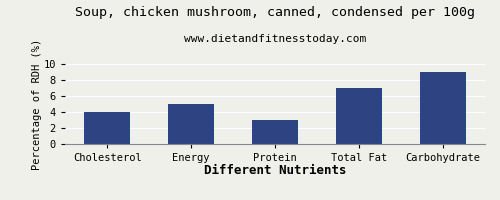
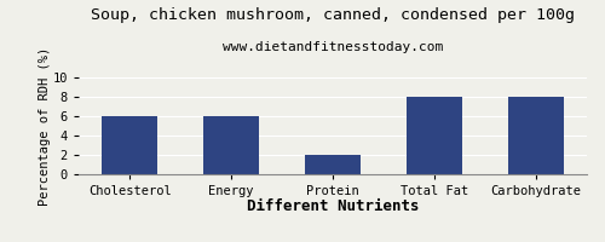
Cholesterol: 4 -> 6
Energy: 5 -> 6
Protein: 3 -> 2
Total Fat: 7 -> 8
Carbohydrate: 9 -> 8
